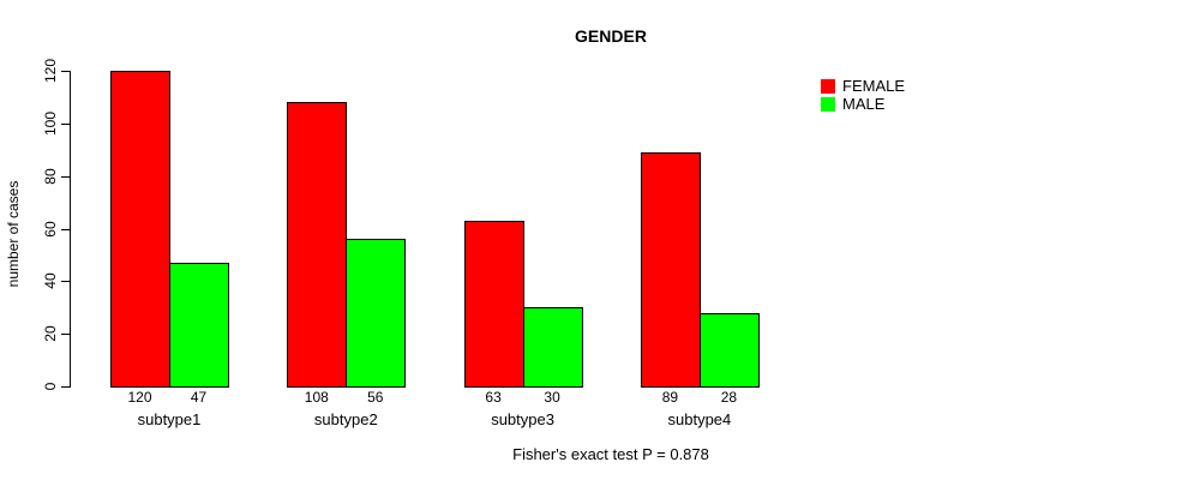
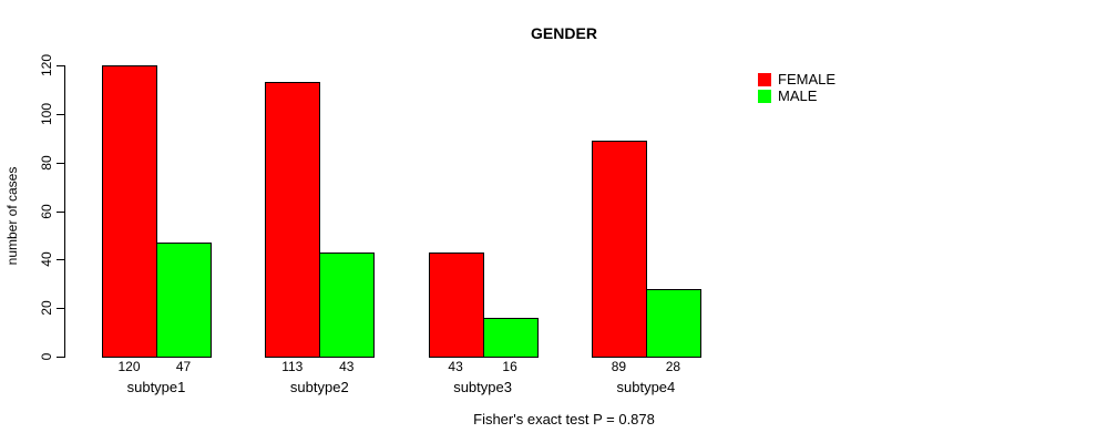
FEMALE/subtype2: 108 -> 113
MALE/subtype2: 56 -> 43
FEMALE/subtype3: 63 -> 43
MALE/subtype3: 30 -> 16
